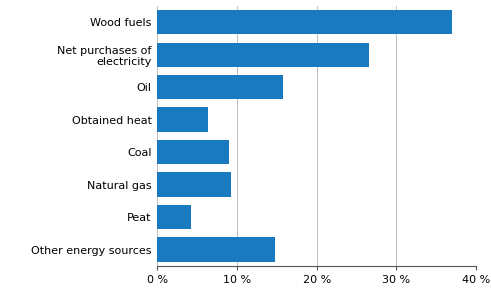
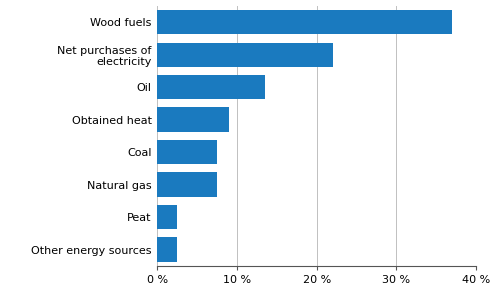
Net purchases of electricity: 26.6 % -> 22.0 %
Oil: 15.8 % -> 13.5 %
Obtained heat: 6.4 % -> 9.0 %
Coal: 9.0 % -> 7.5 %
Natural gas: 9.2 % -> 7.5 %
Peat: 4.2 % -> 2.5 %
Other energy sources: 14.8 % -> 2.5 %
